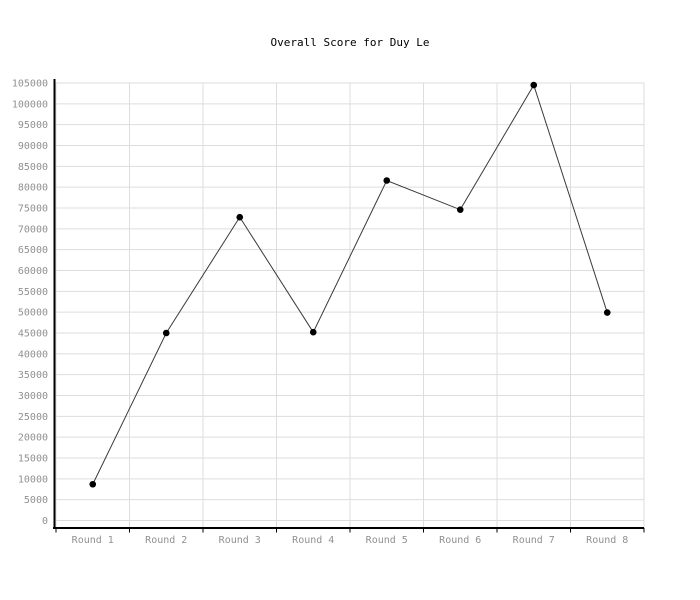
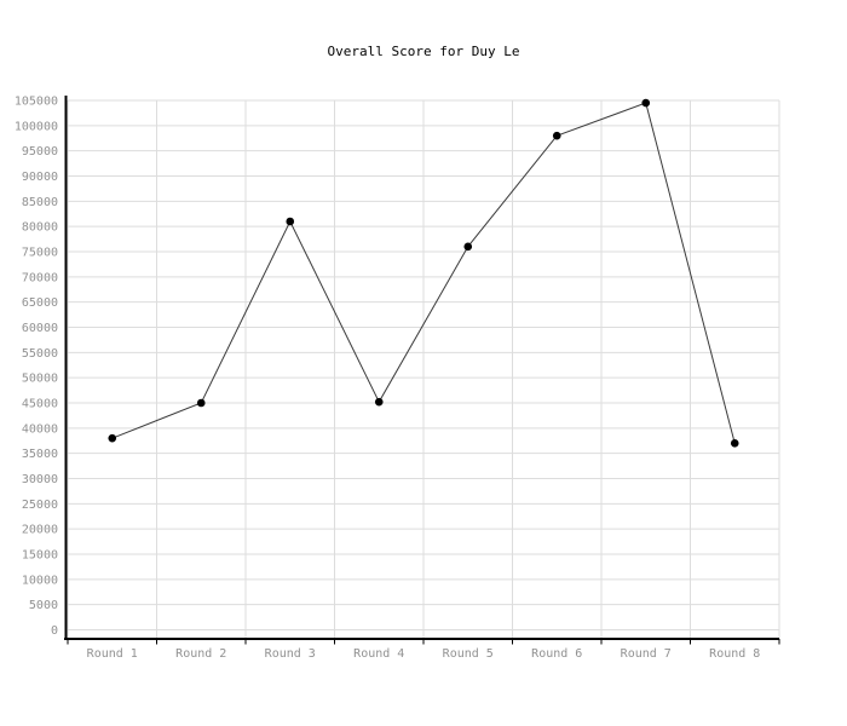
Round 1: 9000 -> 38000
Round 3: 73000 -> 81000
Round 5: 82000 -> 76000
Round 6: 75000 -> 98000
Round 8: 50000 -> 37000
